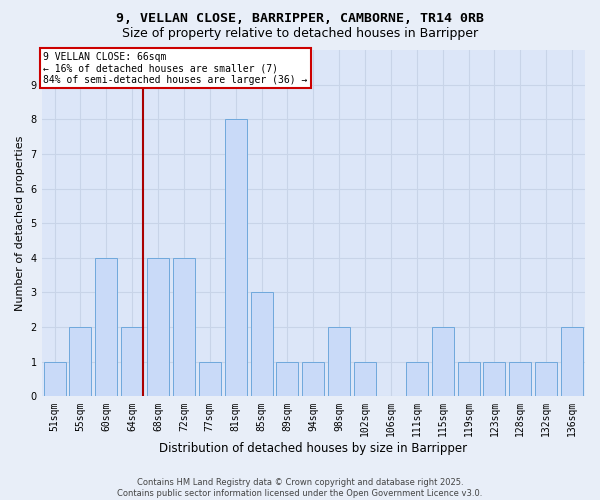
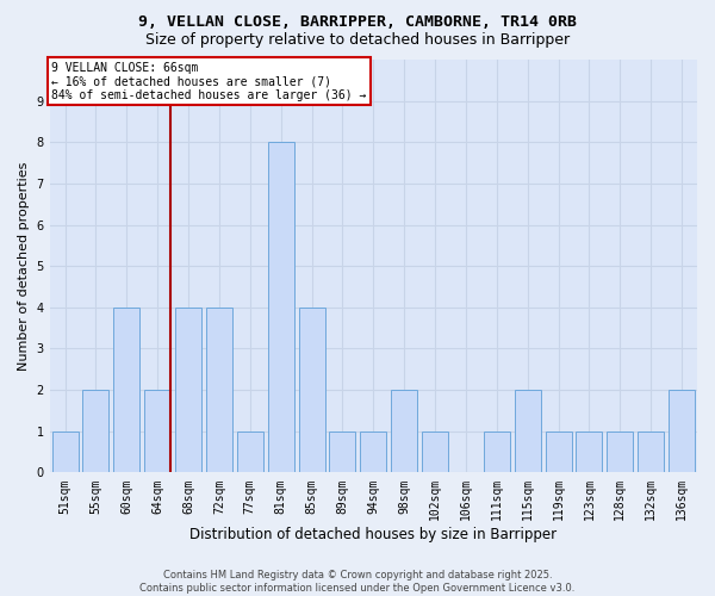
85sqm: 3 -> 4
